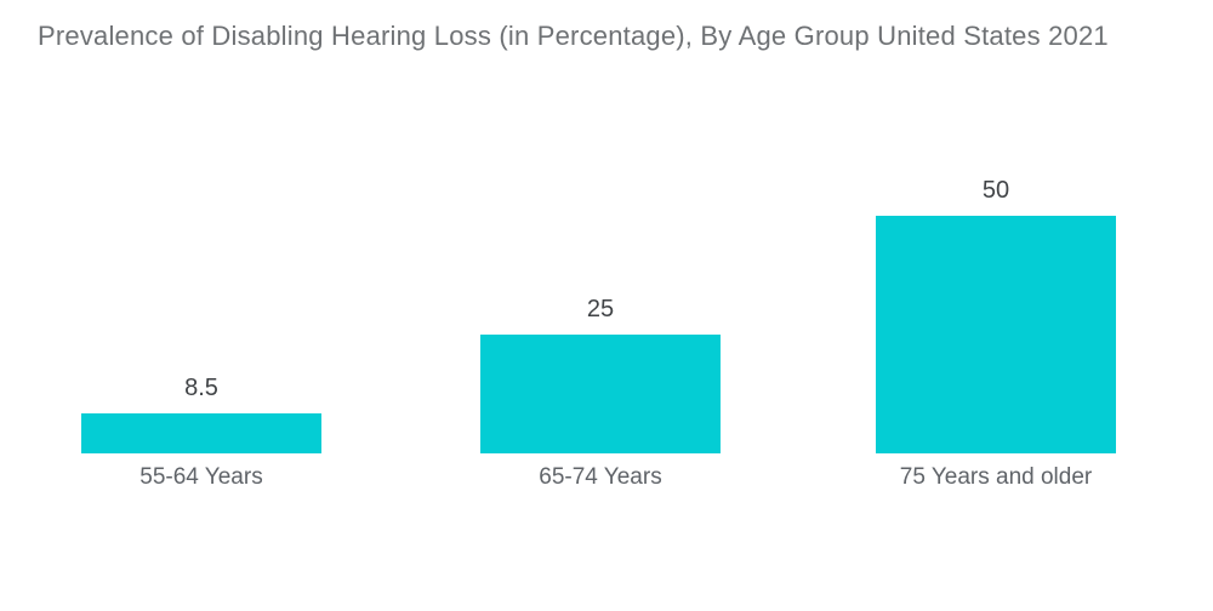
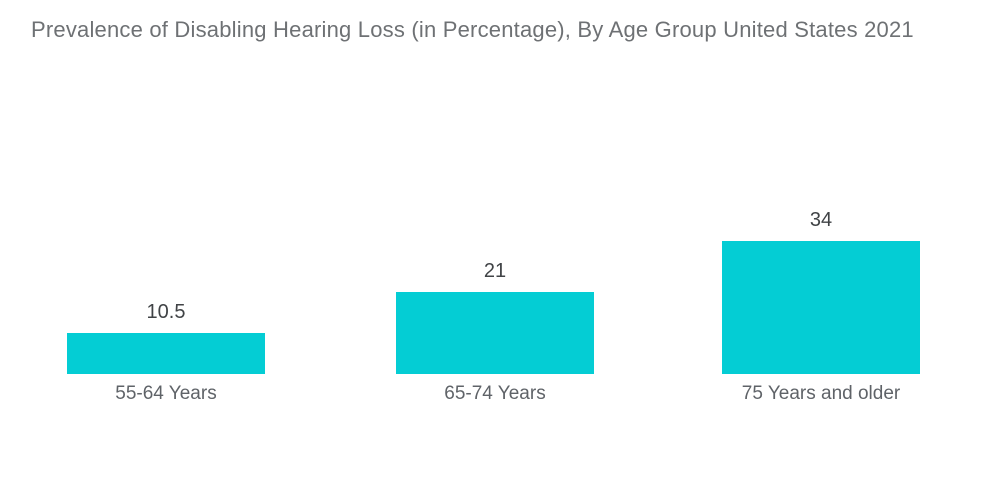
55-64 Years: 8.5 -> 10.5
65-74 Years: 25 -> 21
75 Years and older: 50 -> 34
